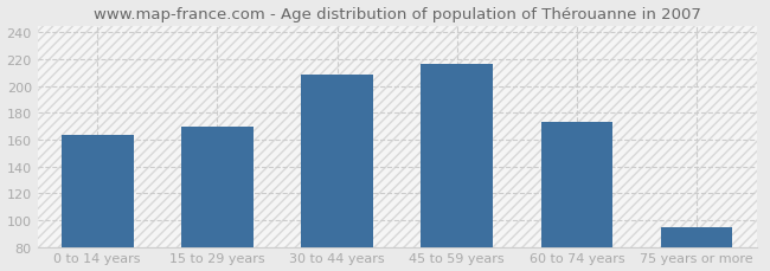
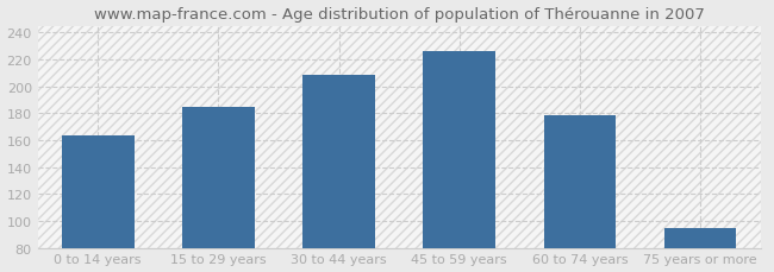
15 to 29 years: 170 -> 185
45 to 59 years: 216 -> 226
60 to 74 years: 173 -> 178
